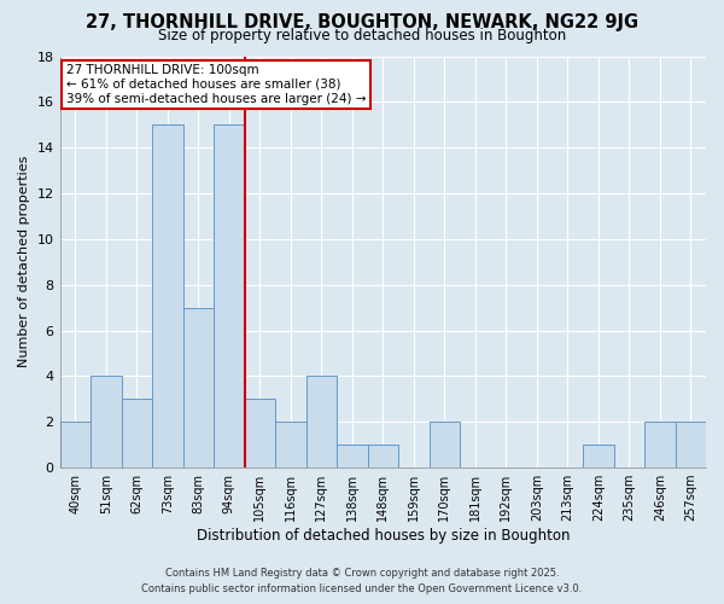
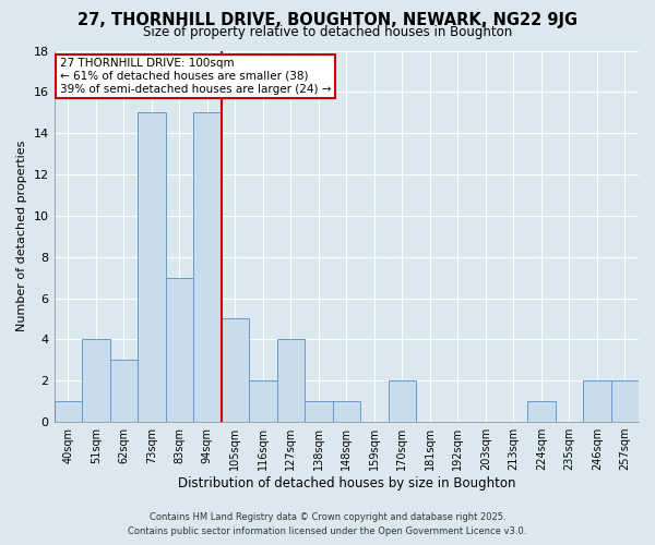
40sqm: 2 -> 1
105sqm: 3 -> 5
